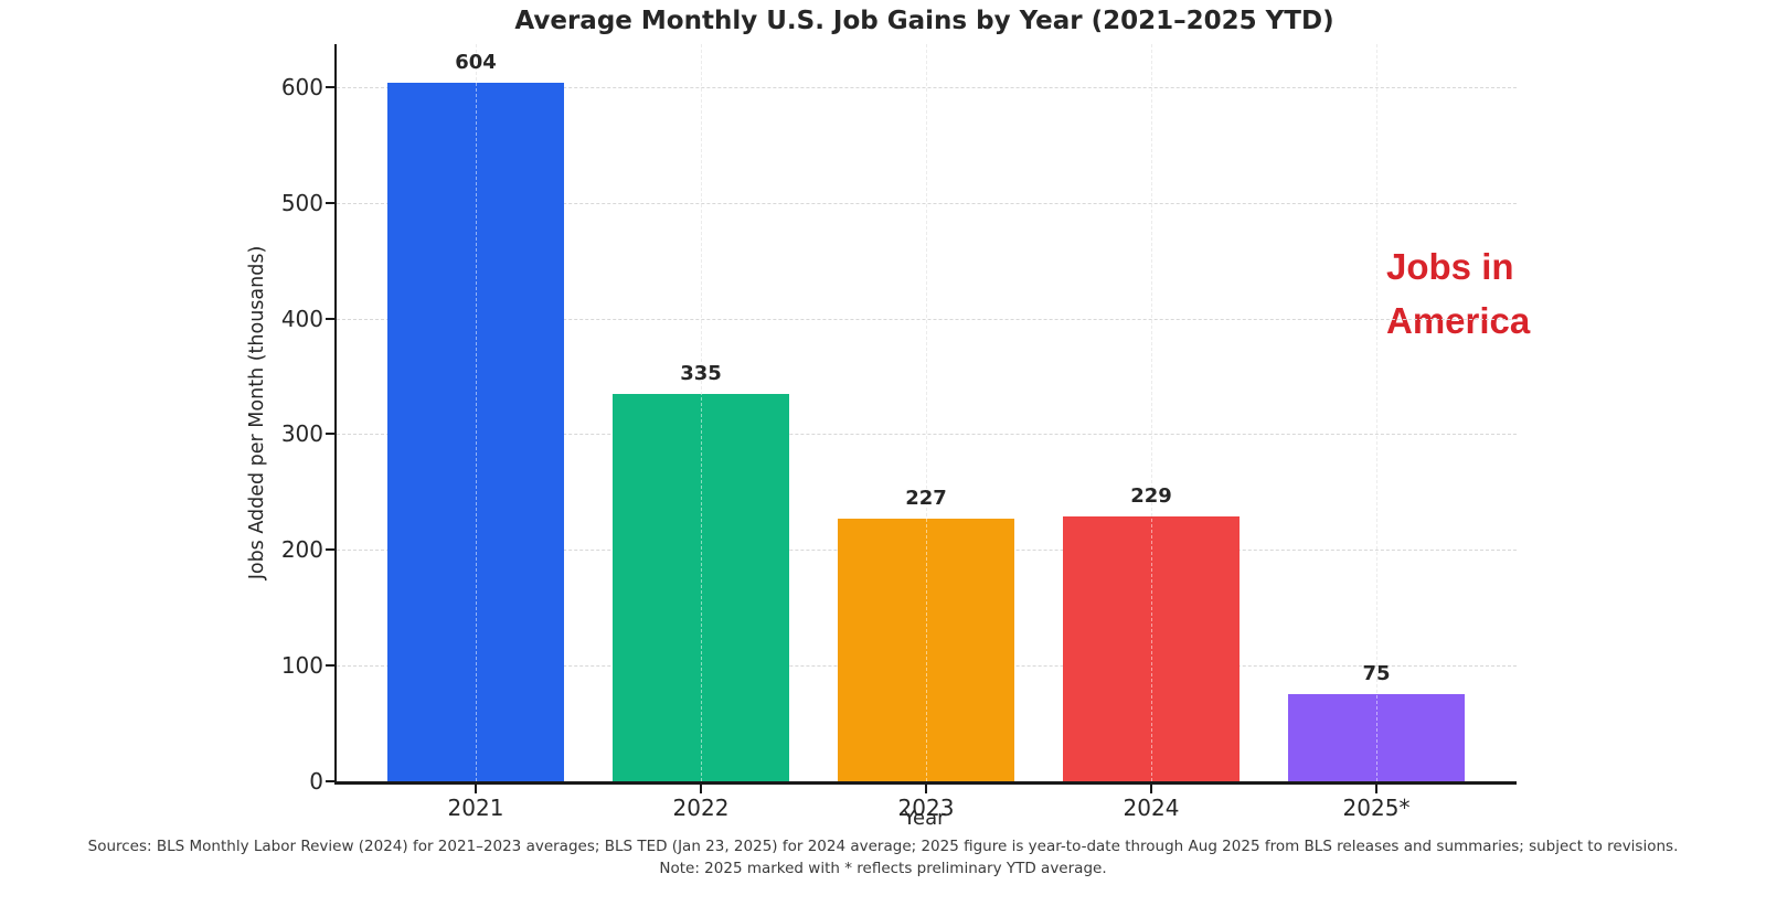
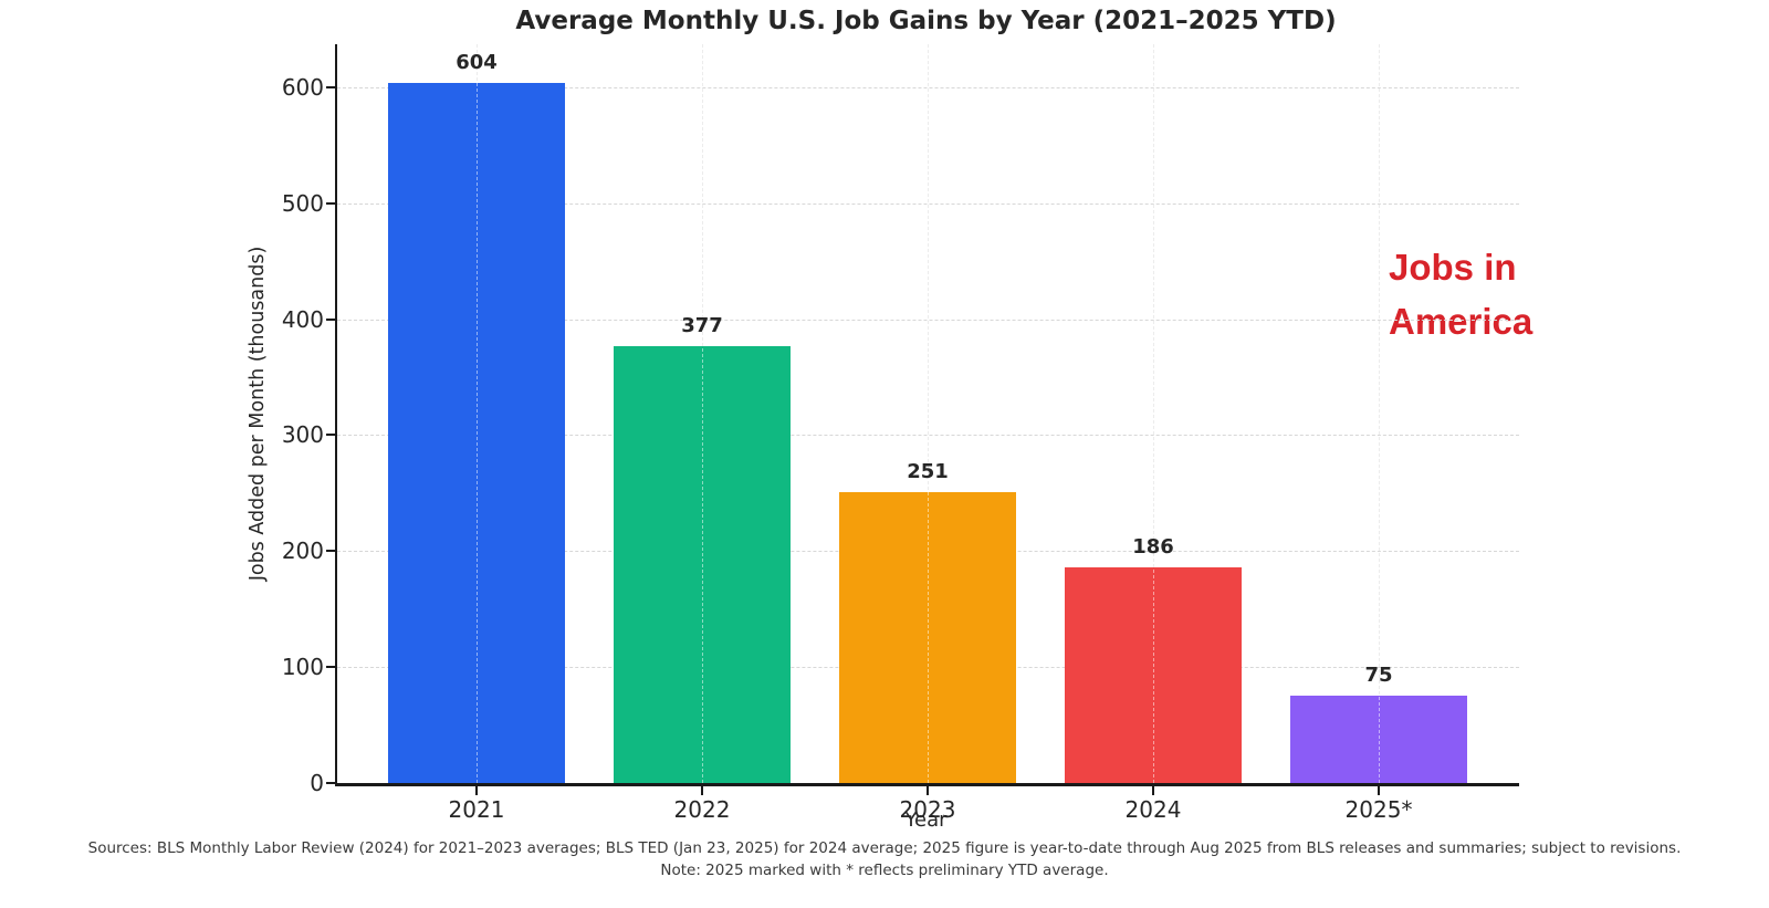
2022: 335 -> 377
2023: 227 -> 251
2024: 229 -> 186
